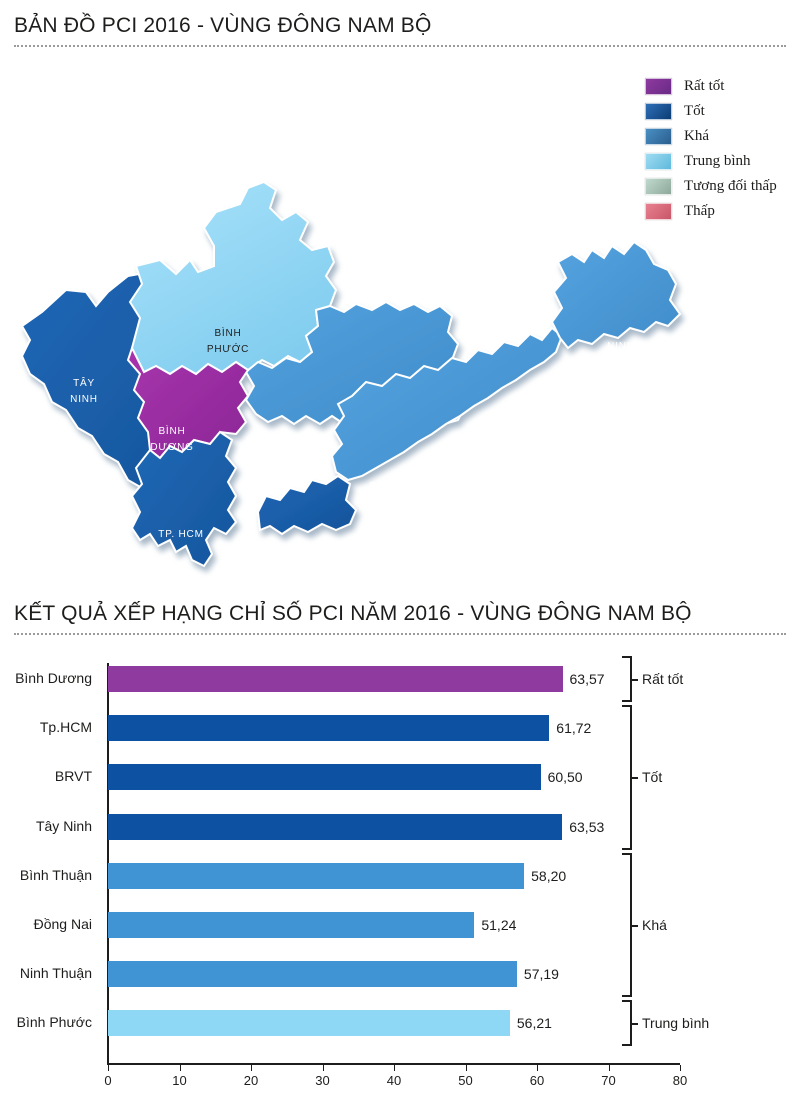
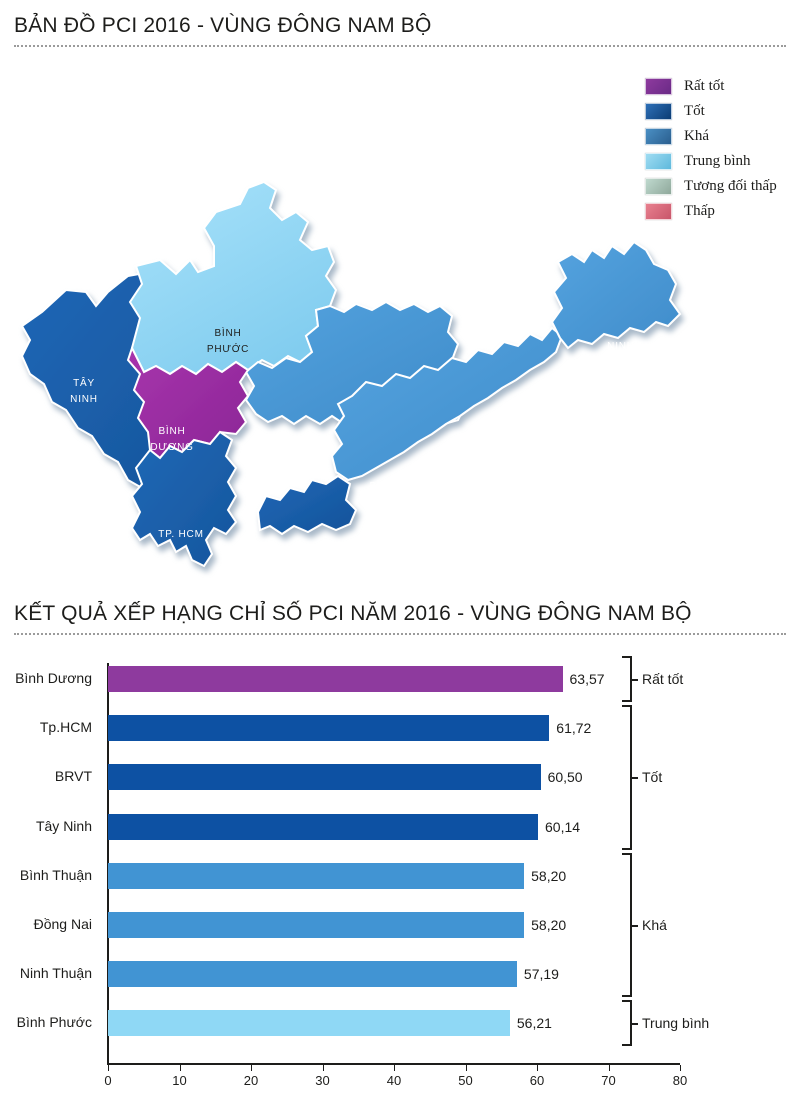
Tây Ninh: 63,53 -> 60,14
Đồng Nai: 51,24 -> 58,20
